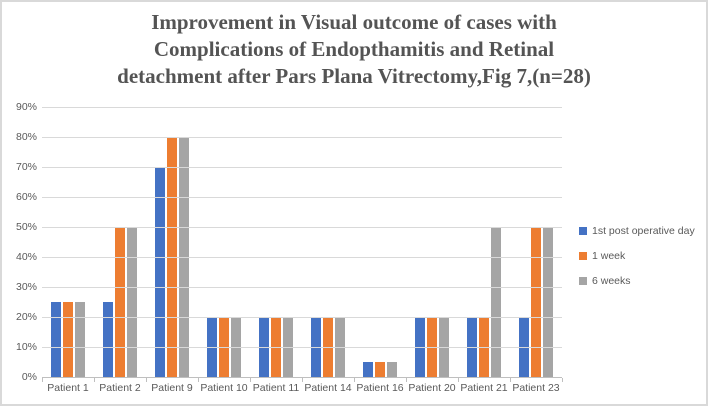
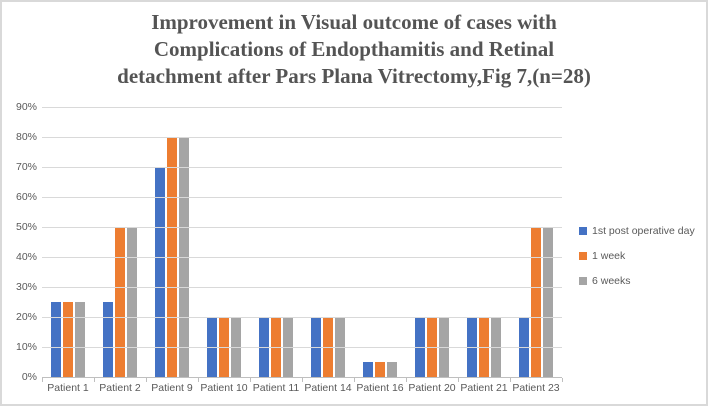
6 weeks/Patient 21: 50% -> 20%
